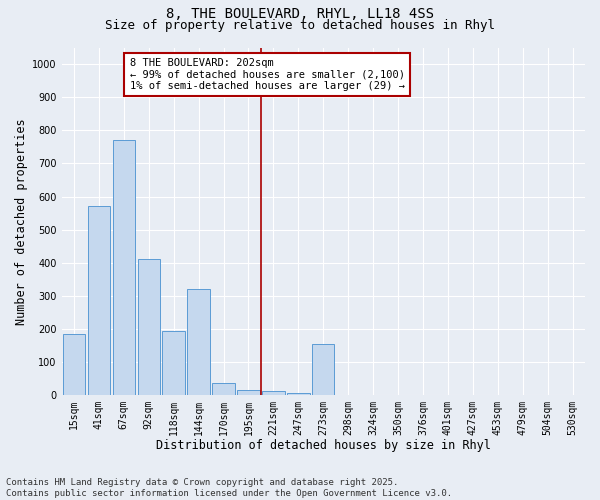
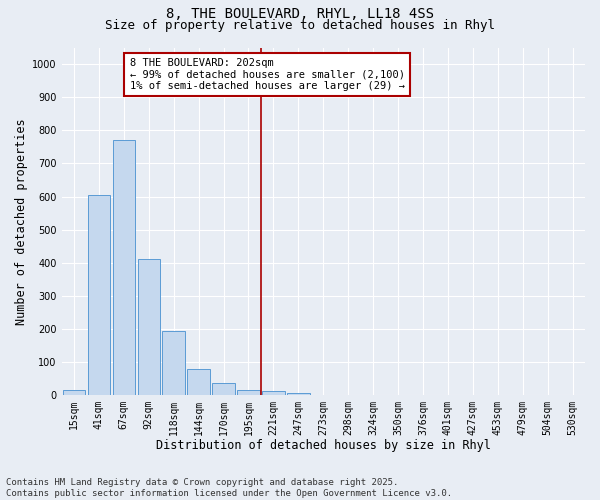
15sqm: 185 -> 15
41sqm: 570 -> 605
144sqm: 320 -> 78
273sqm: 155 -> 2
